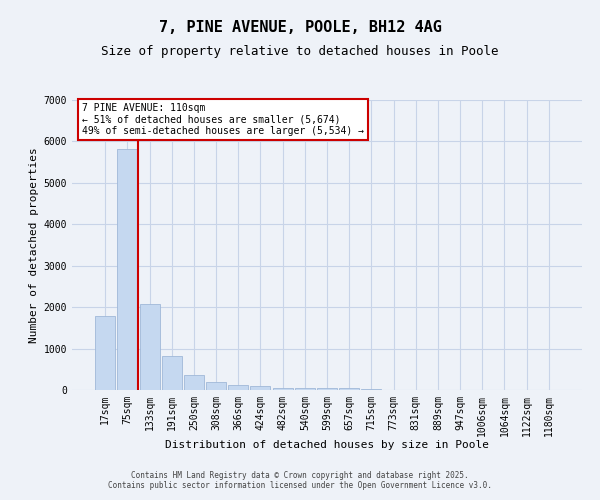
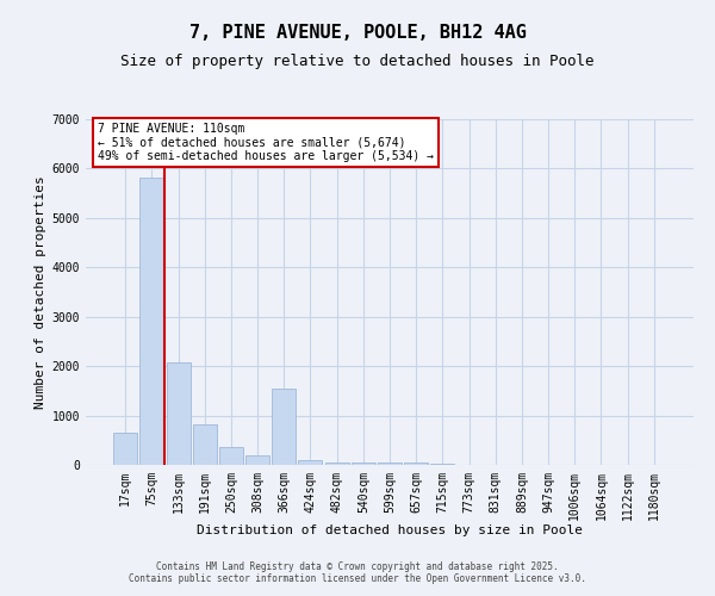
17sqm: 1780 -> 650
366sqm: 110 -> 1550
